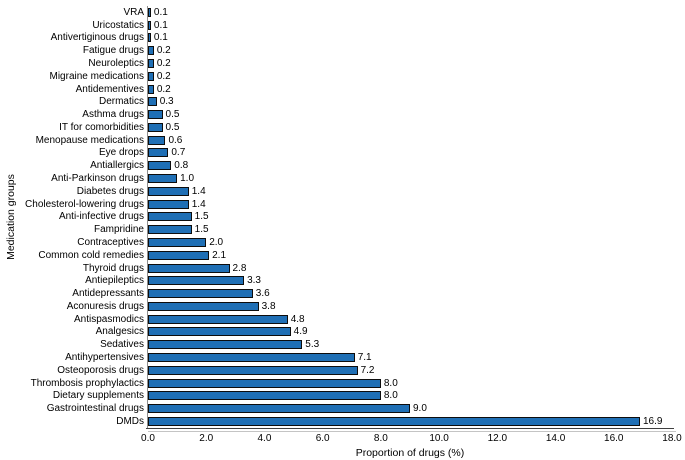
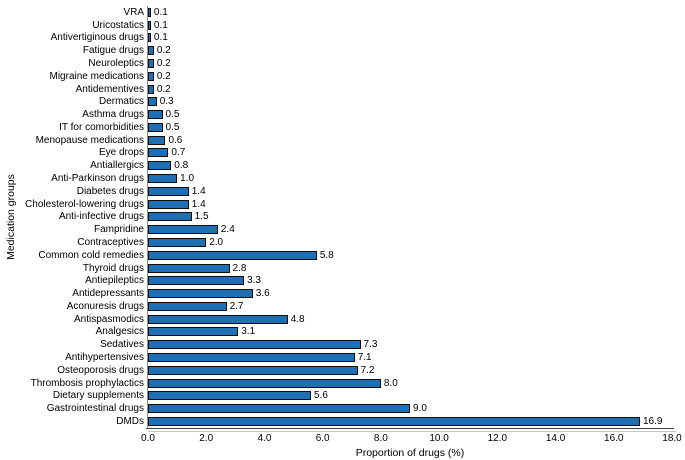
Fampridine: 1.5 -> 2.4
Common cold remedies: 2.1 -> 5.8
Aconuresis drugs: 3.8 -> 2.7
Analgesics: 4.9 -> 3.1
Sedatives: 5.3 -> 7.3
Dietary supplements: 8.0 -> 5.6
